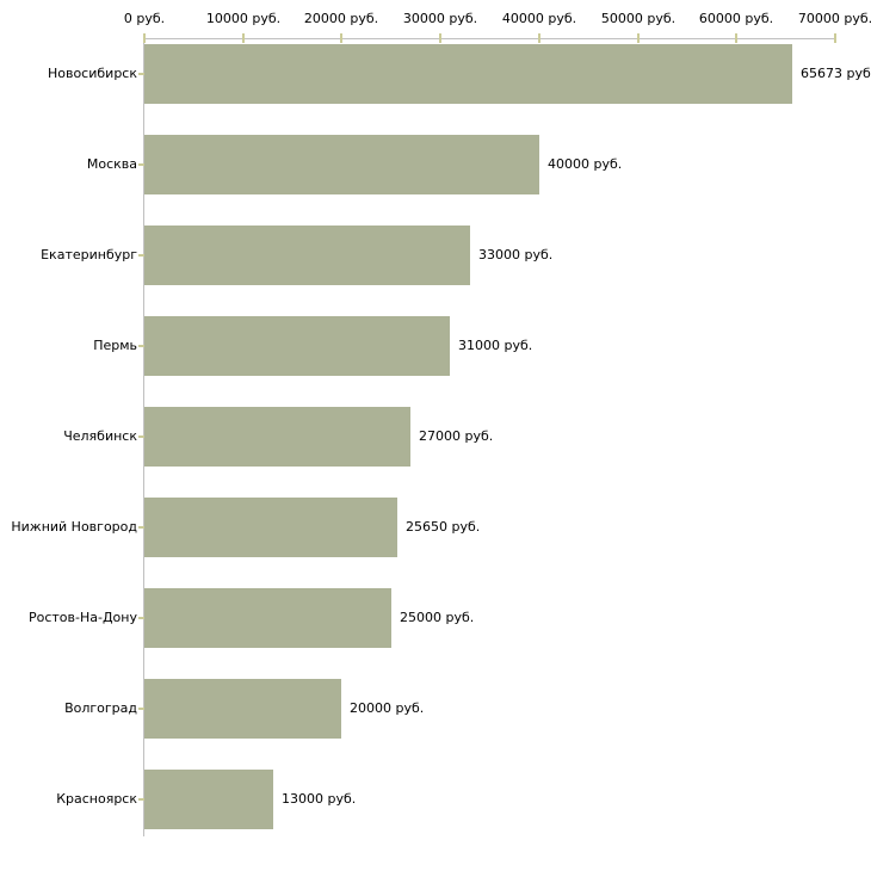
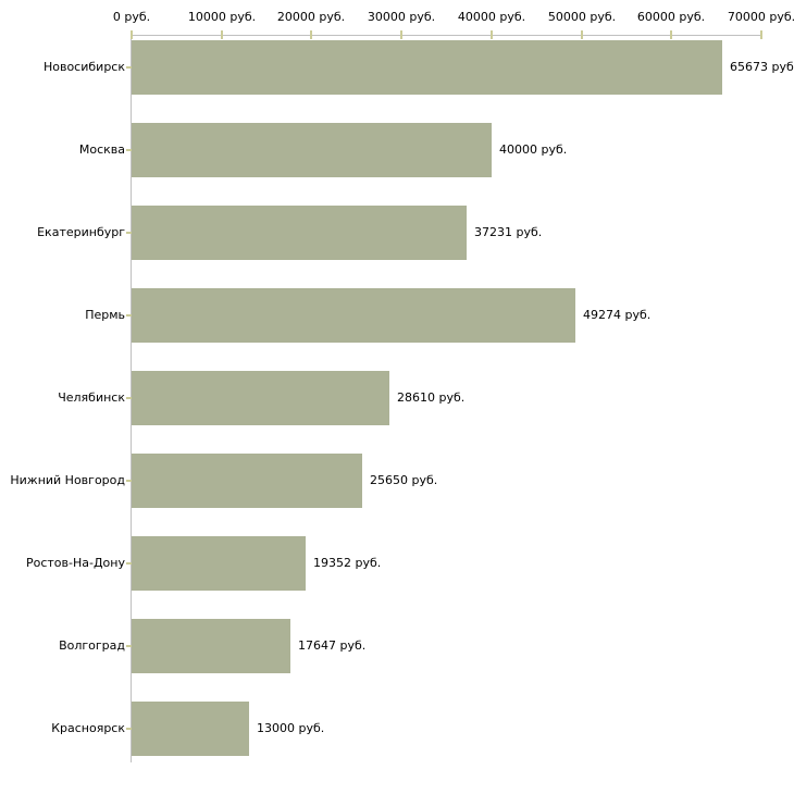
Екатеринбург: 33000 -> 37231
Пермь: 31000 -> 49274
Челябинск: 27000 -> 28610
Ростов-На-Дону: 25000 -> 19352
Волгоград: 20000 -> 17647
